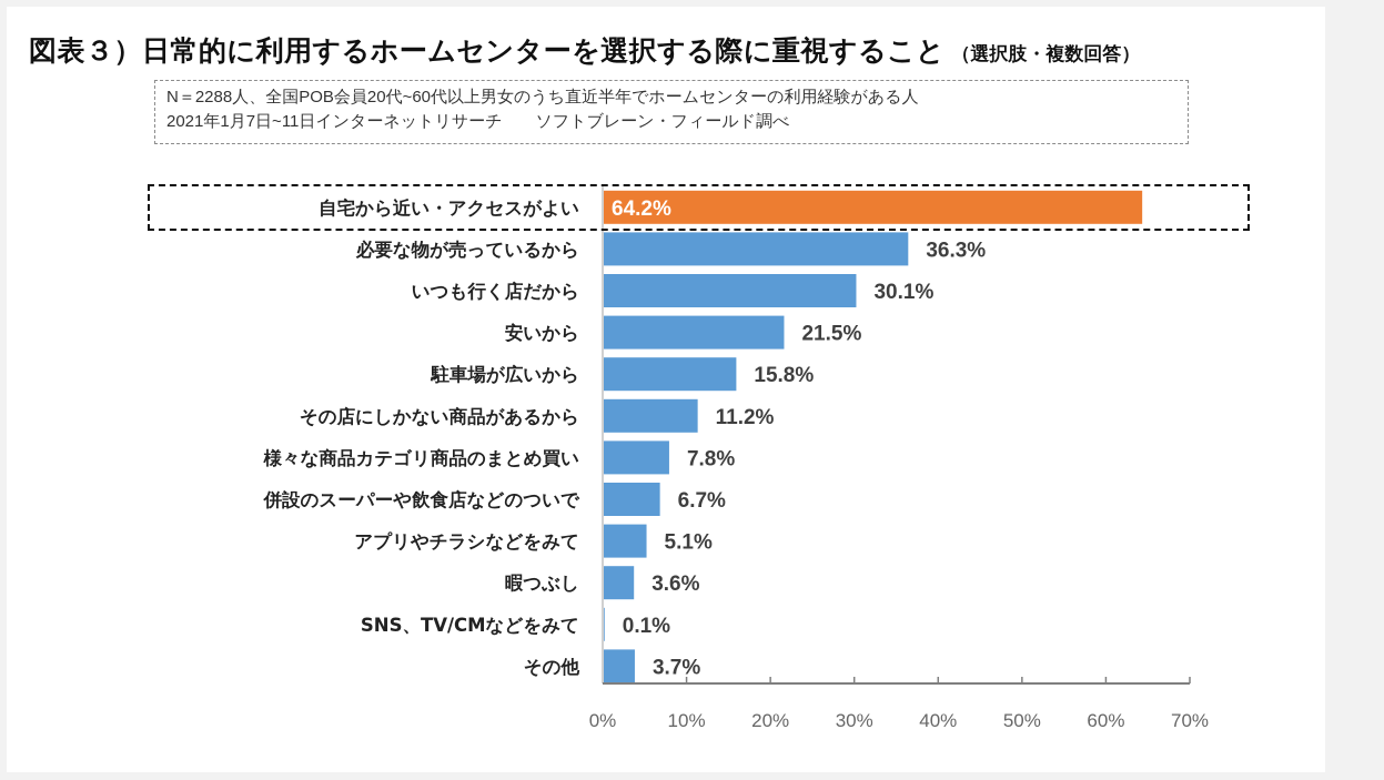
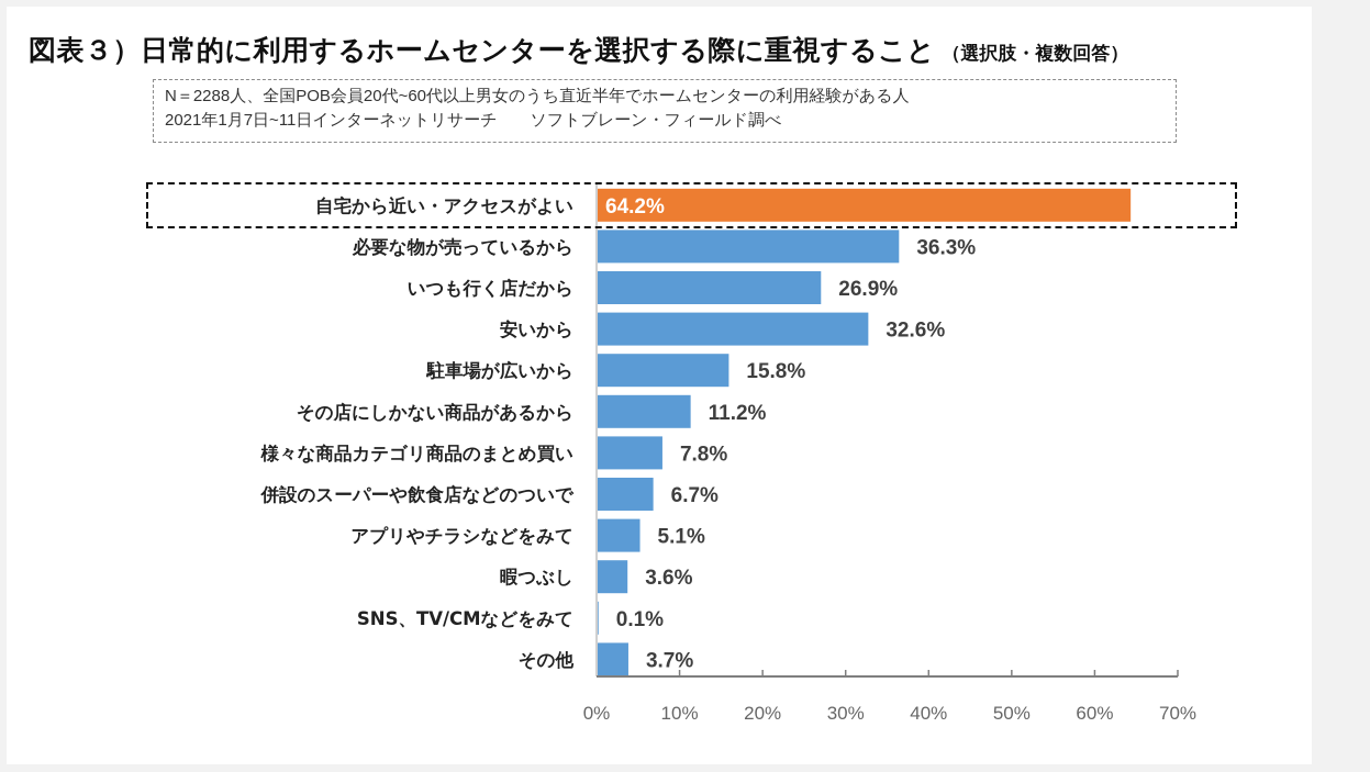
いつも行く店だから: 30.1% -> 26.9%
安いから: 21.5% -> 32.6%
